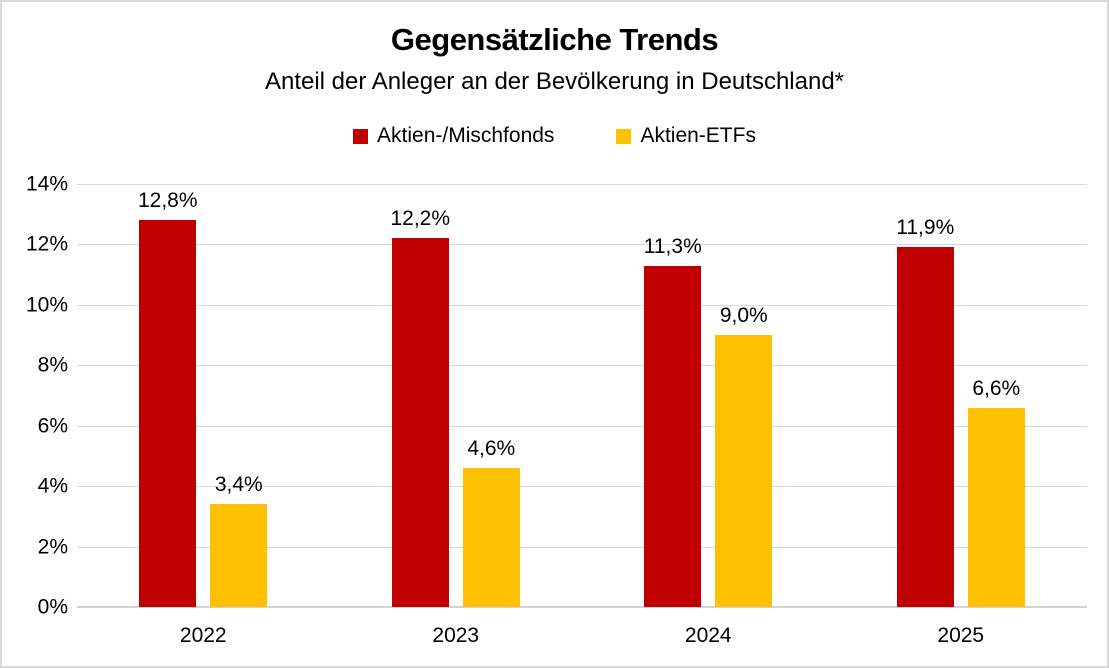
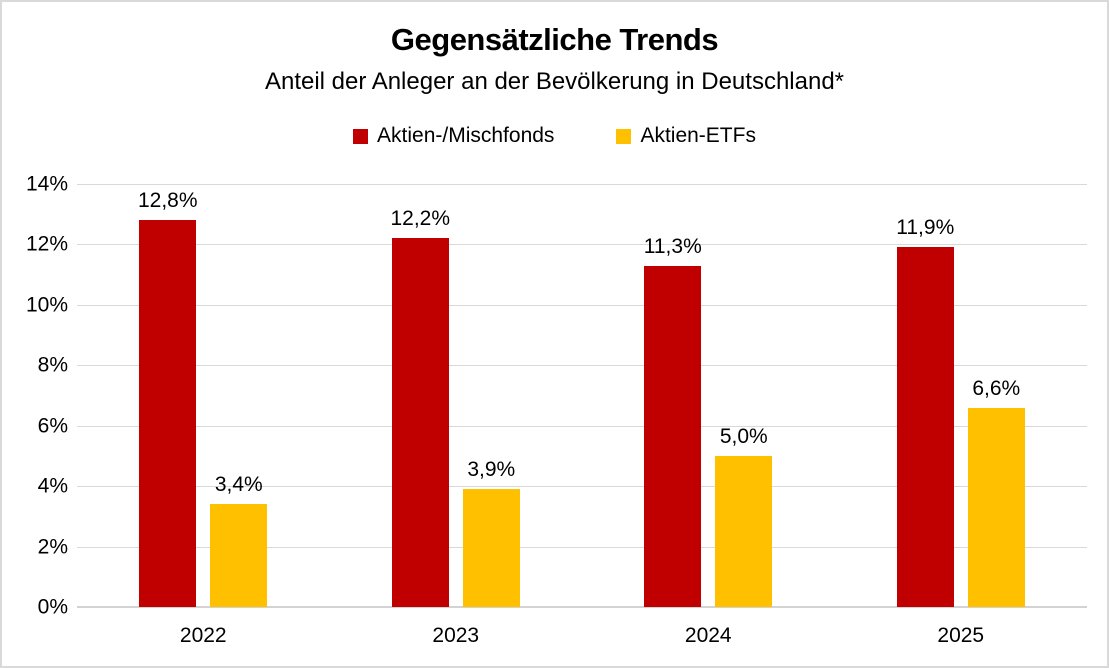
Aktien-ETFs/2023: 4,6% -> 3,9%
Aktien-ETFs/2024: 9,0% -> 5,0%
